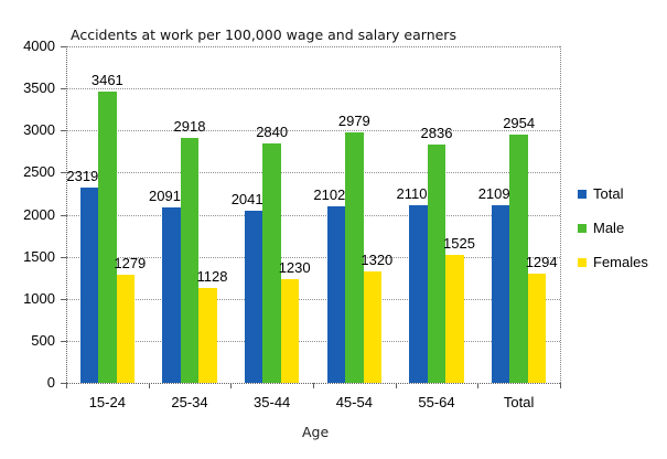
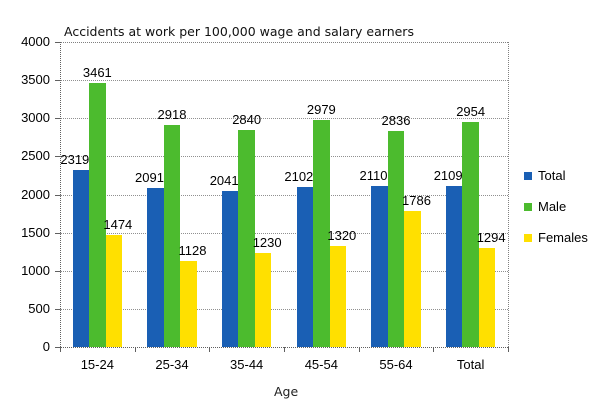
Females/15-24: 1279 -> 1474
Females/55-64: 1525 -> 1786
